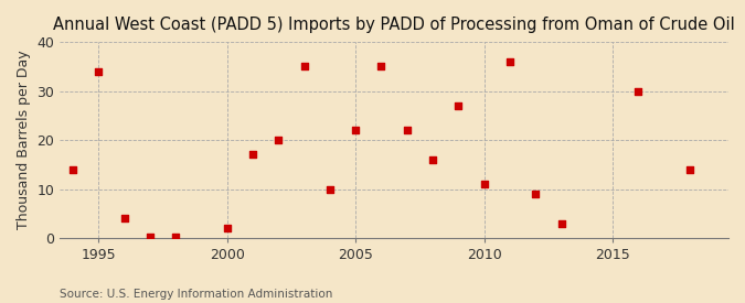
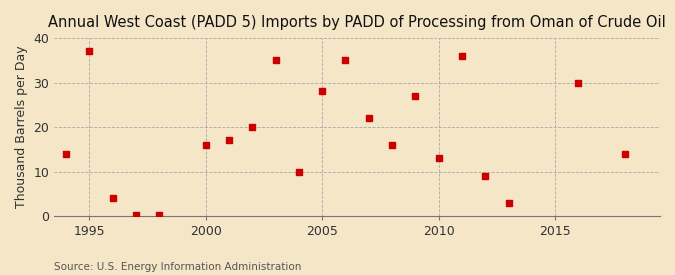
1995: 34.0 -> 37.0
2000: 2.0 -> 16.0
2005: 22.0 -> 28.0
2010: 11.0 -> 13.0
